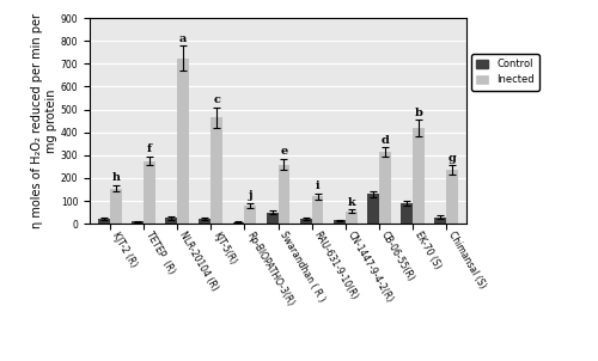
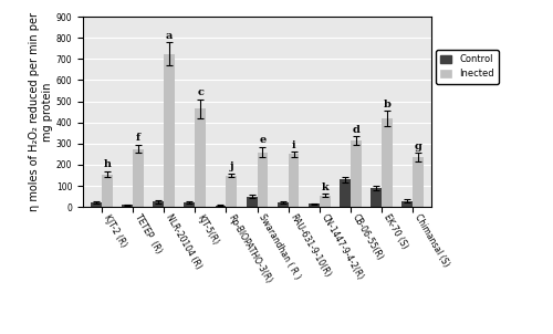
Inected/Rp-BIOPATHO-3(R): 80 -> 150
Inected/RAU-631-9-10(R): 120 -> 250
